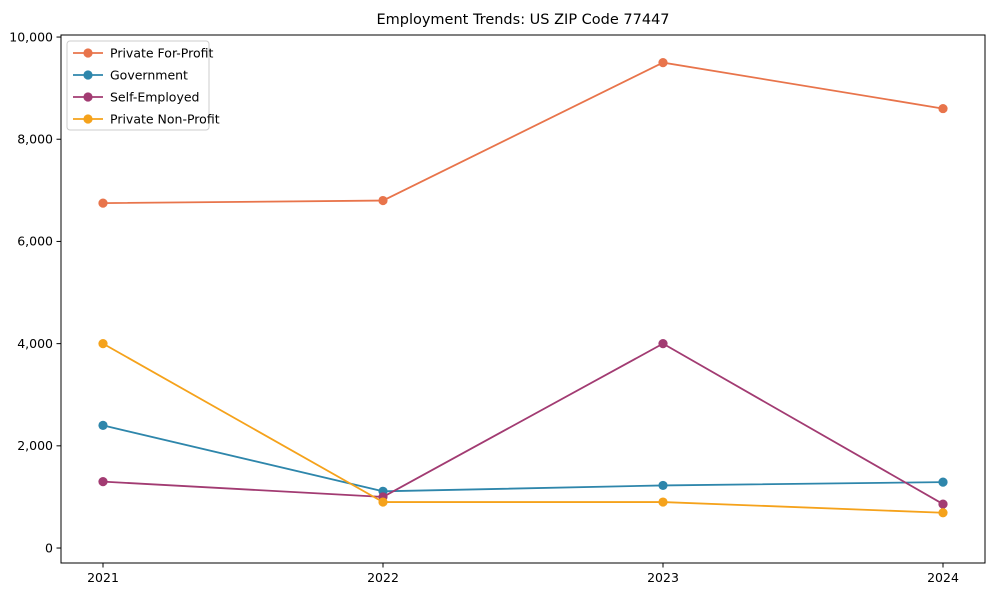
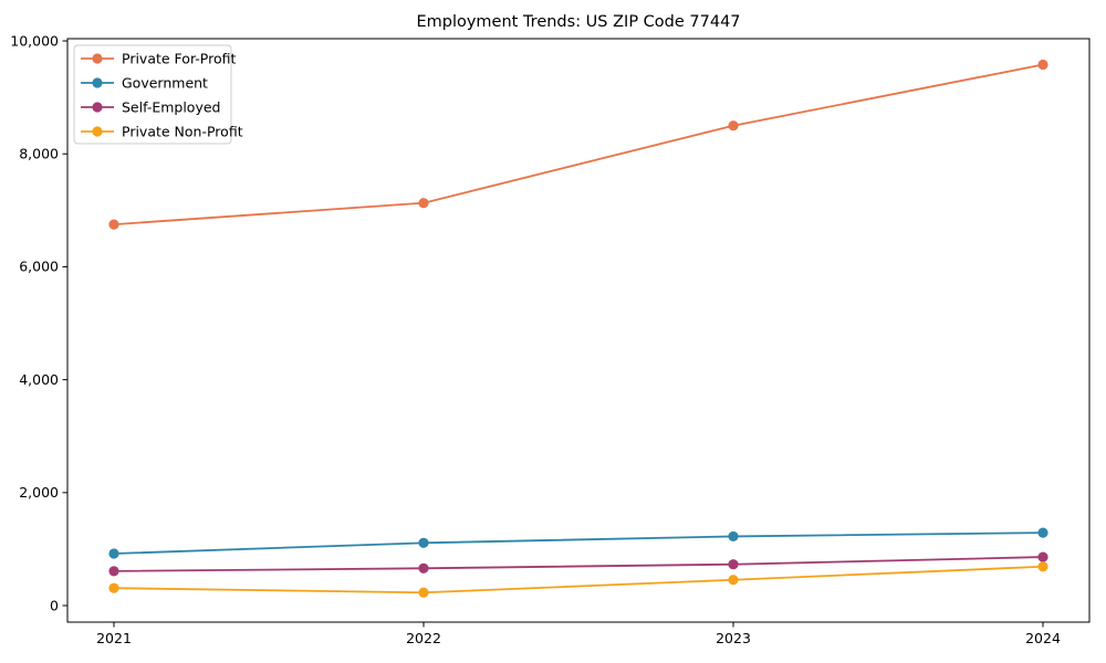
Government/2021: 2400 -> 900
Self-Employed/2021: 1300 -> 600
Private Non-Profit/2021: 4000 -> 300
Private For-Profit/2022: 6800 -> 7100
Self-Employed/2022: 1000 -> 700
Private Non-Profit/2022: 900 -> 200
Private For-Profit/2023: 9500 -> 8500
Self-Employed/2023: 4000 -> 700
Private Non-Profit/2023: 900 -> 500
Private For-Profit/2024: 8600 -> 9600
